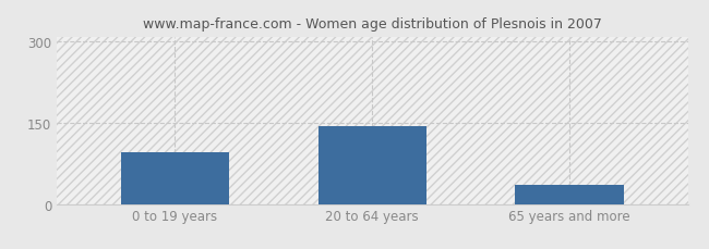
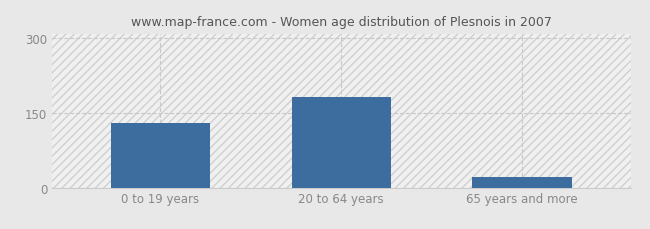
0 to 19 years: 95 -> 130
20 to 64 years: 145 -> 182
65 years and more: 35 -> 22
